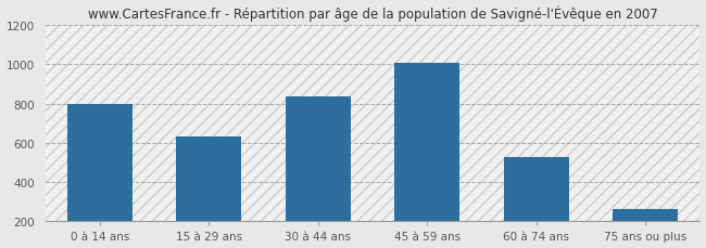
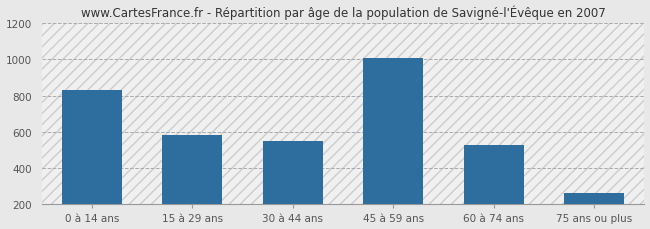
0 à 14 ans: 800 -> 830
15 à 29 ans: 630 -> 580
30 à 44 ans: 840 -> 550
